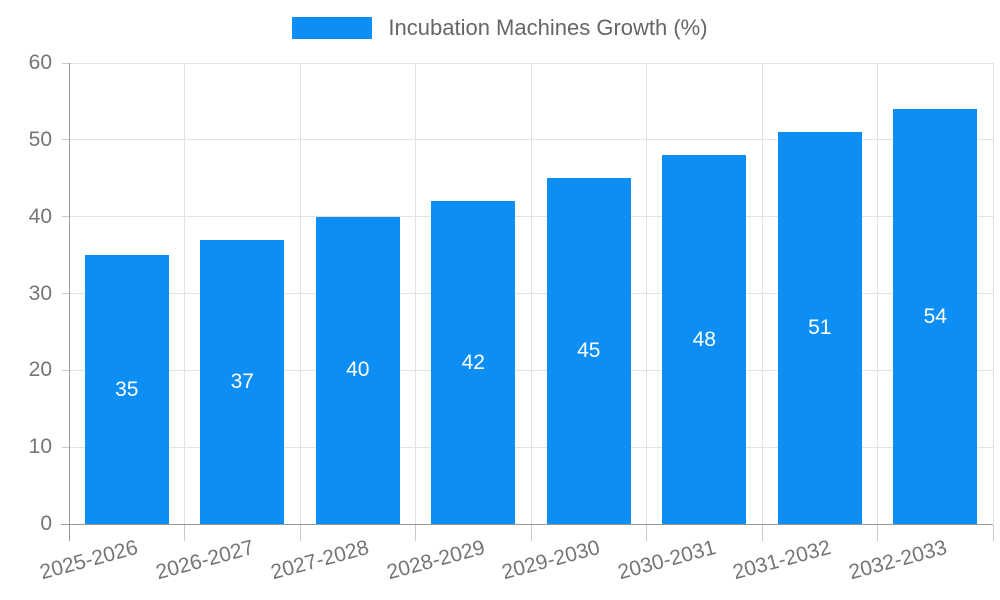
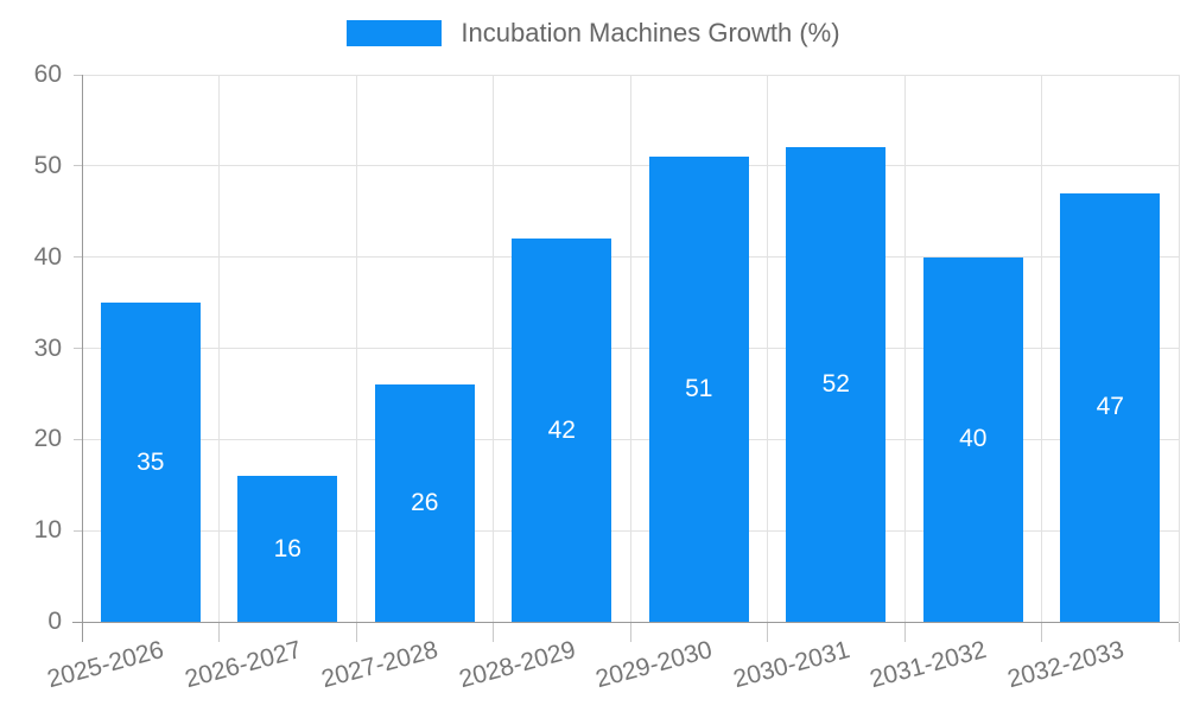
2026-2027: 37 -> 16
2027-2028: 40 -> 26
2029-2030: 45 -> 51
2030-2031: 48 -> 52
2031-2032: 51 -> 40
2032-2033: 54 -> 47
